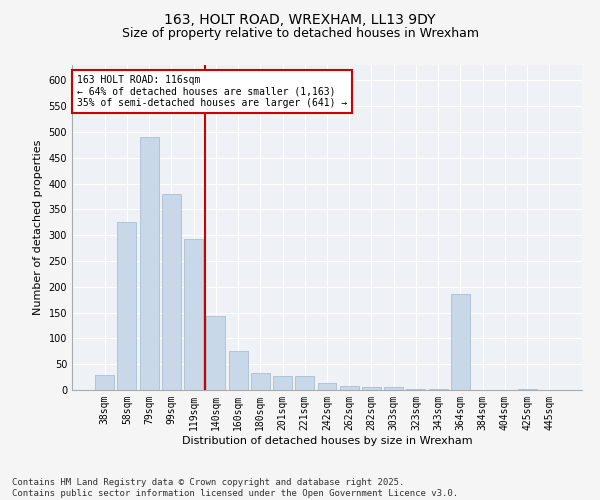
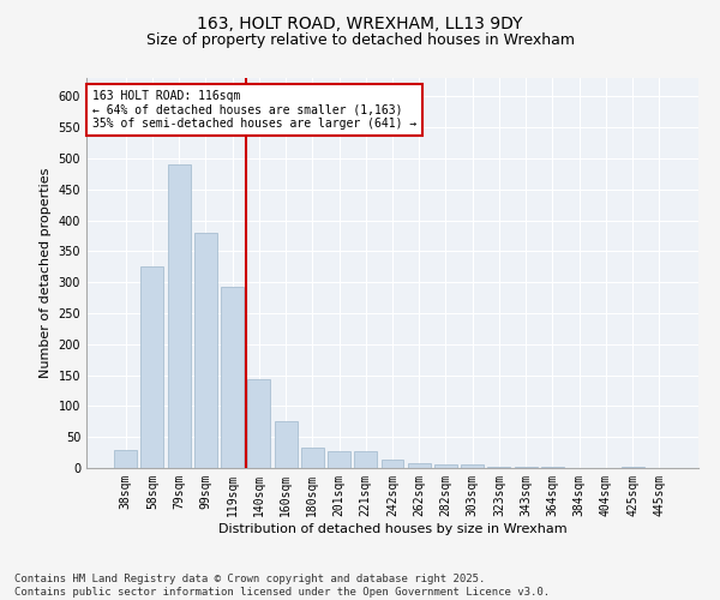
364sqm: 186 -> 1
